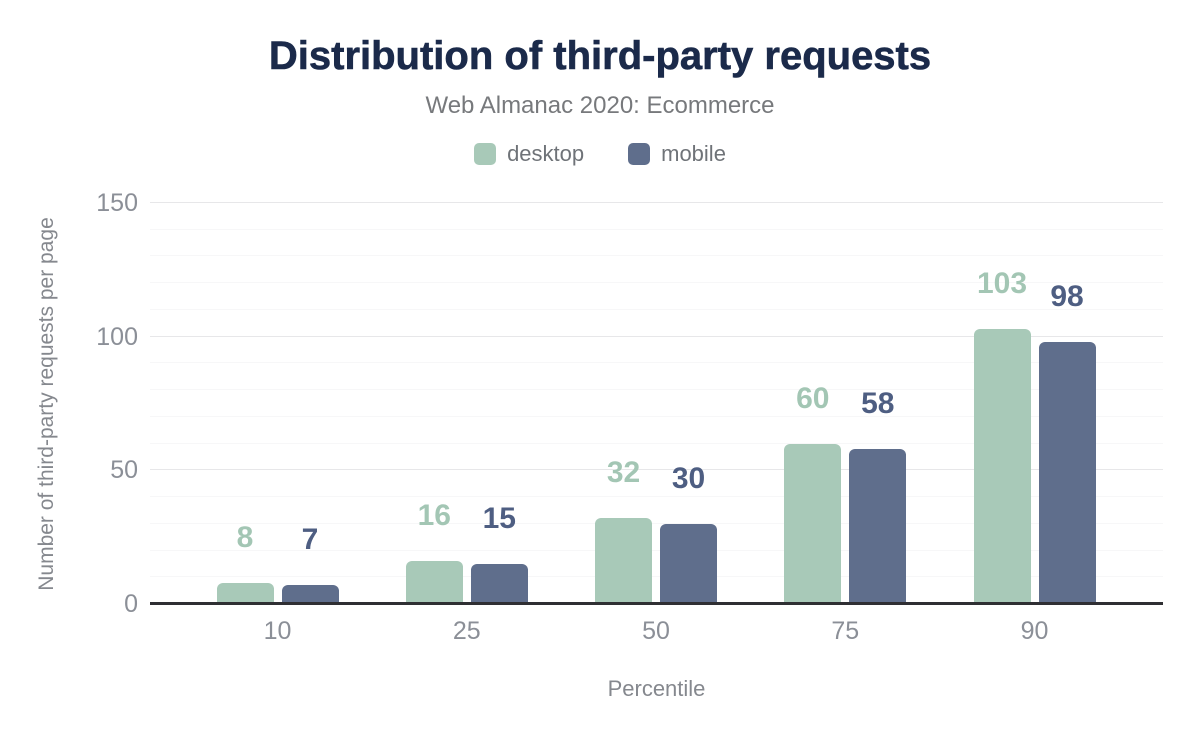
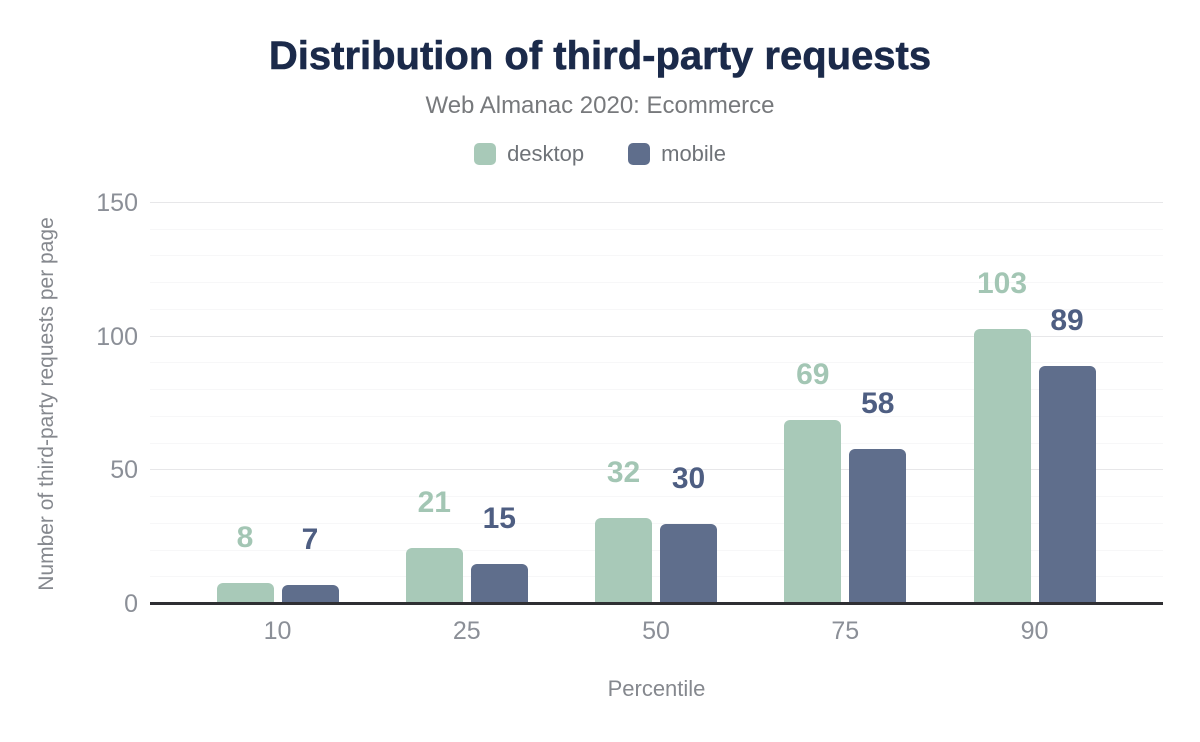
desktop/25: 16 -> 21
desktop/75: 60 -> 69
mobile/90: 98 -> 89
